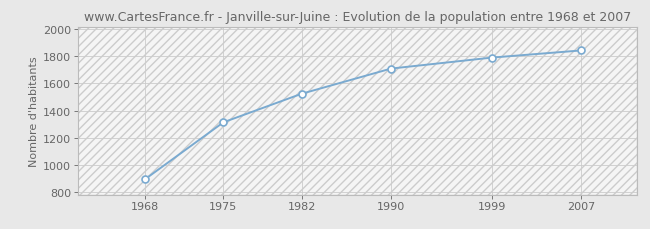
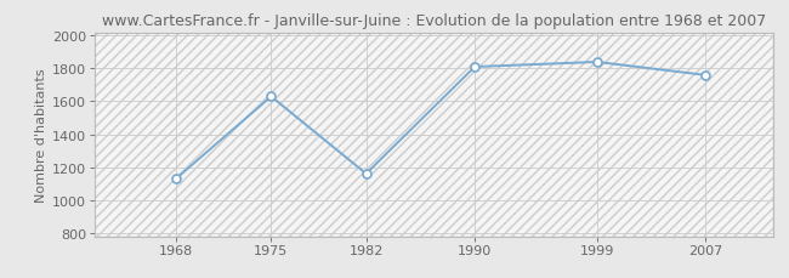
1968: 890 -> 1130
1975: 1310 -> 1630
1982: 1520 -> 1160
1990: 1710 -> 1810
1999: 1790 -> 1840
2007: 1840 -> 1760
